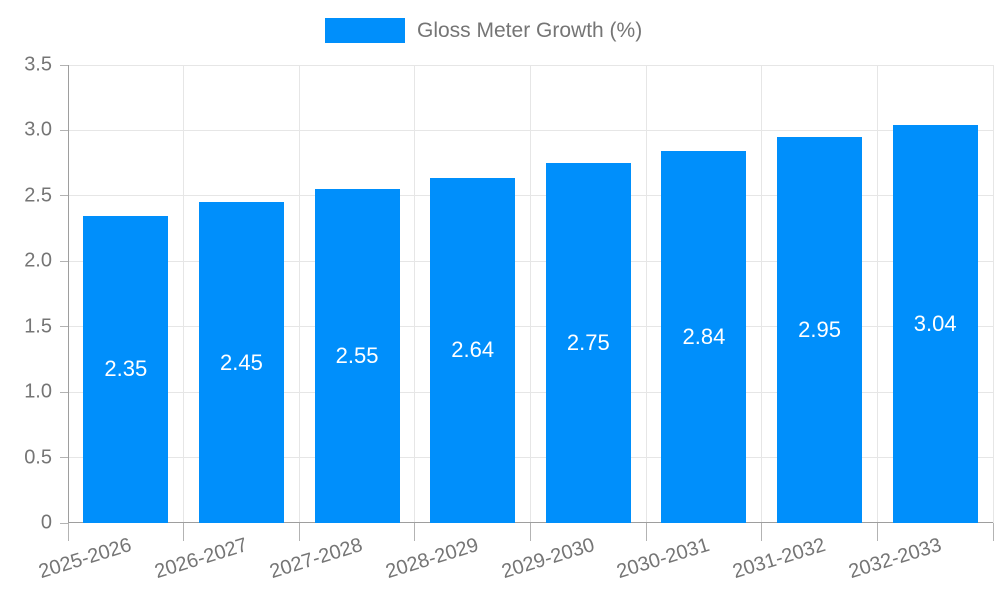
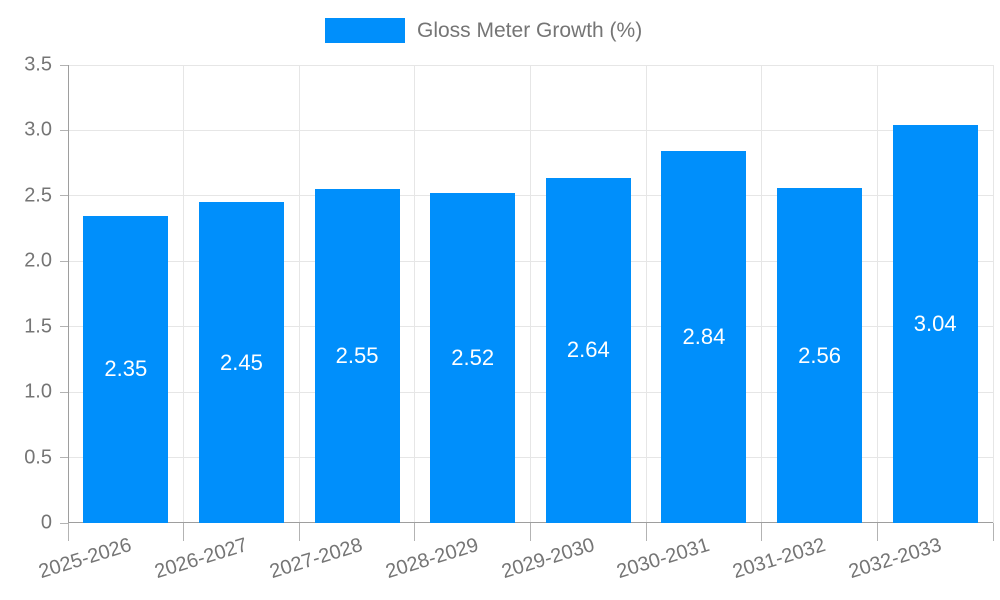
2028-2029: 2.64 -> 2.52
2029-2030: 2.75 -> 2.64
2031-2032: 2.95 -> 2.56
